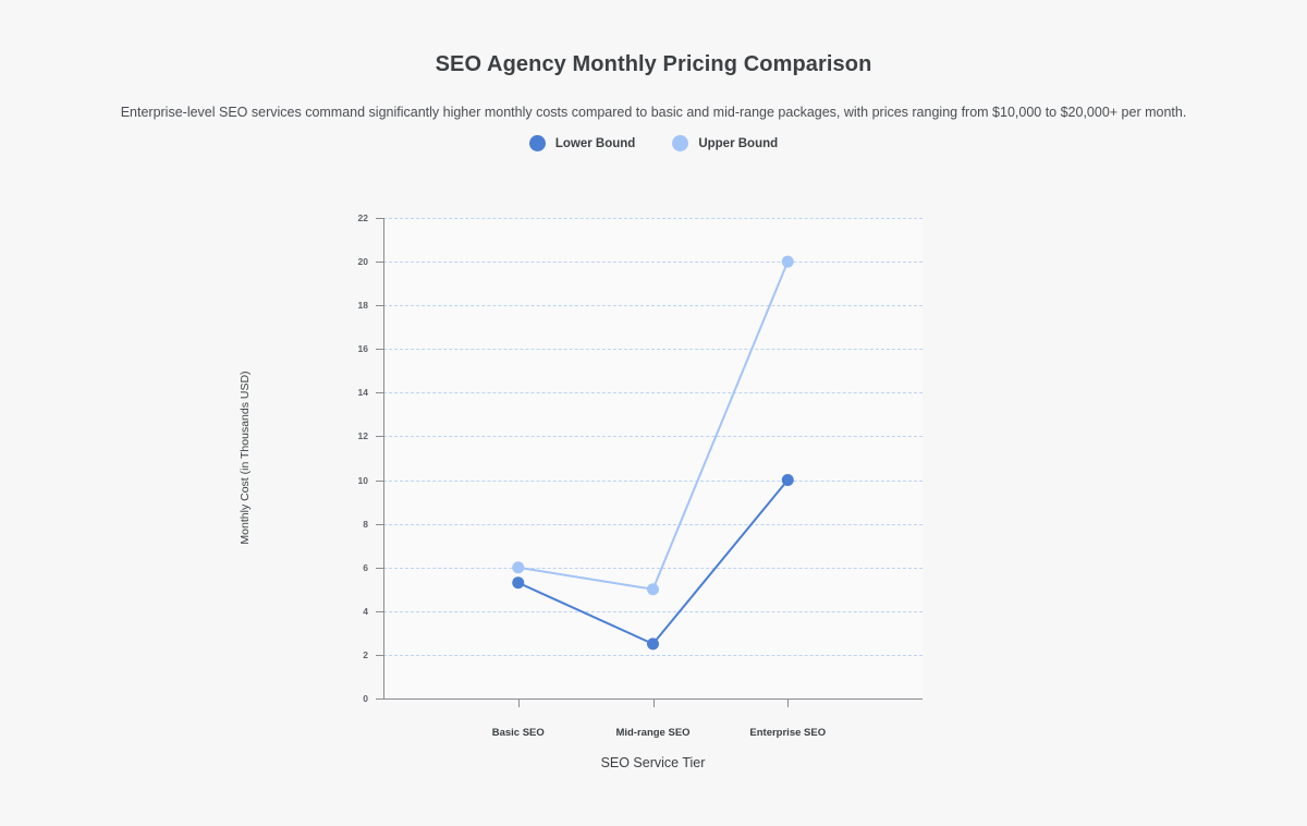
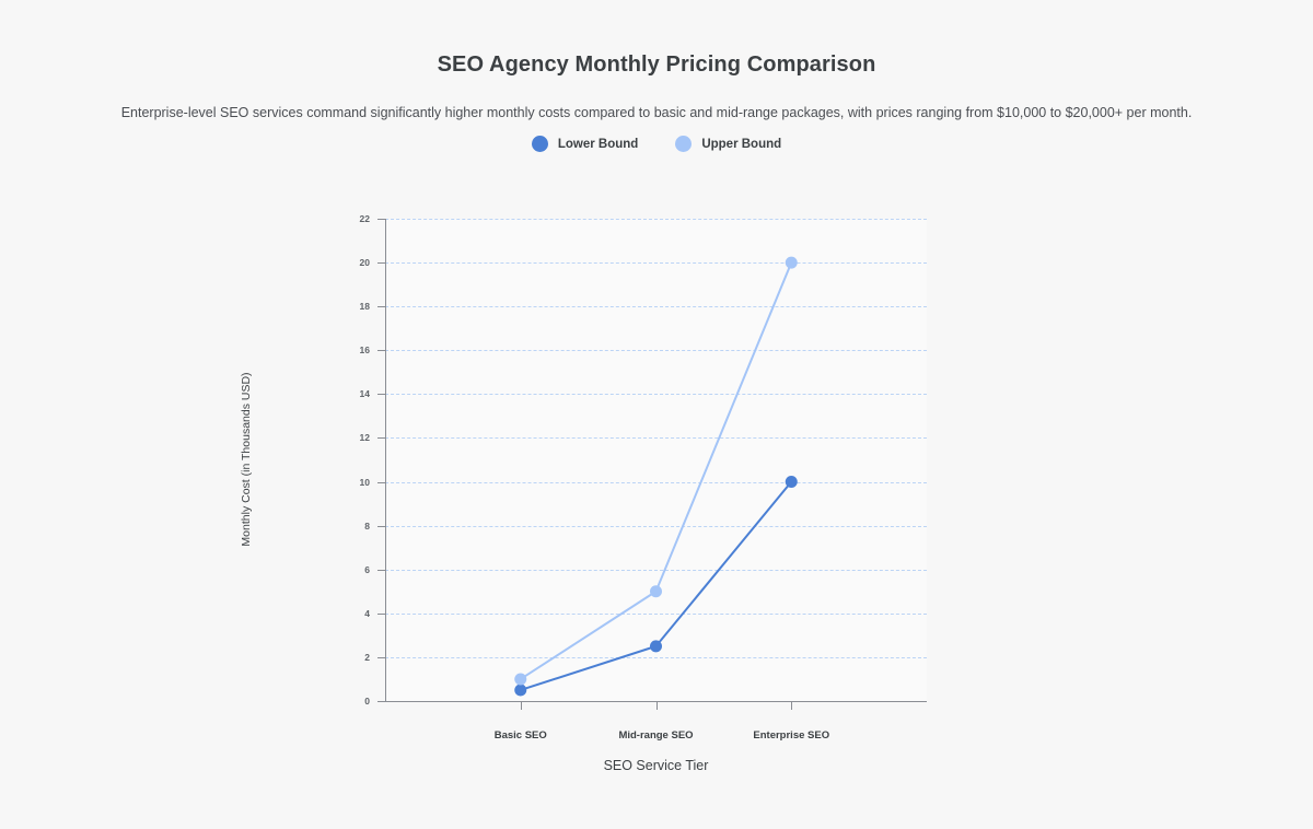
Lower Bound/Basic SEO: 5.3 -> 0.5
Upper Bound/Basic SEO: 6 -> 1
